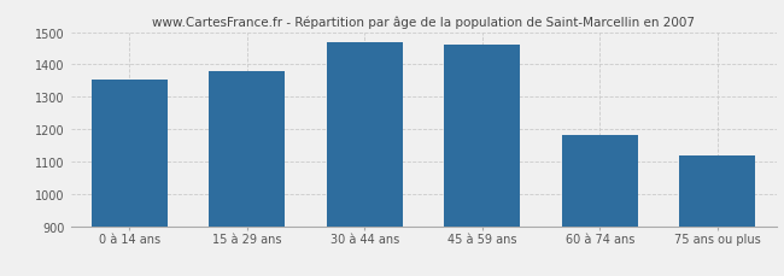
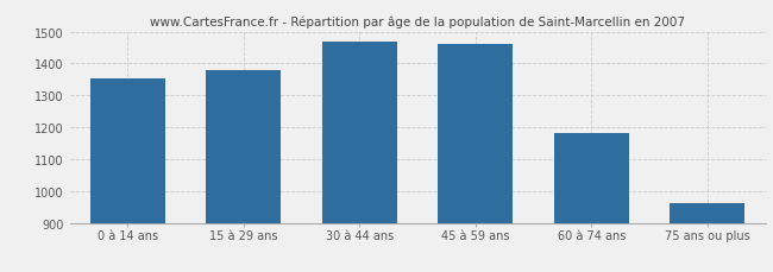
75 ans ou plus: 1120 -> 960
